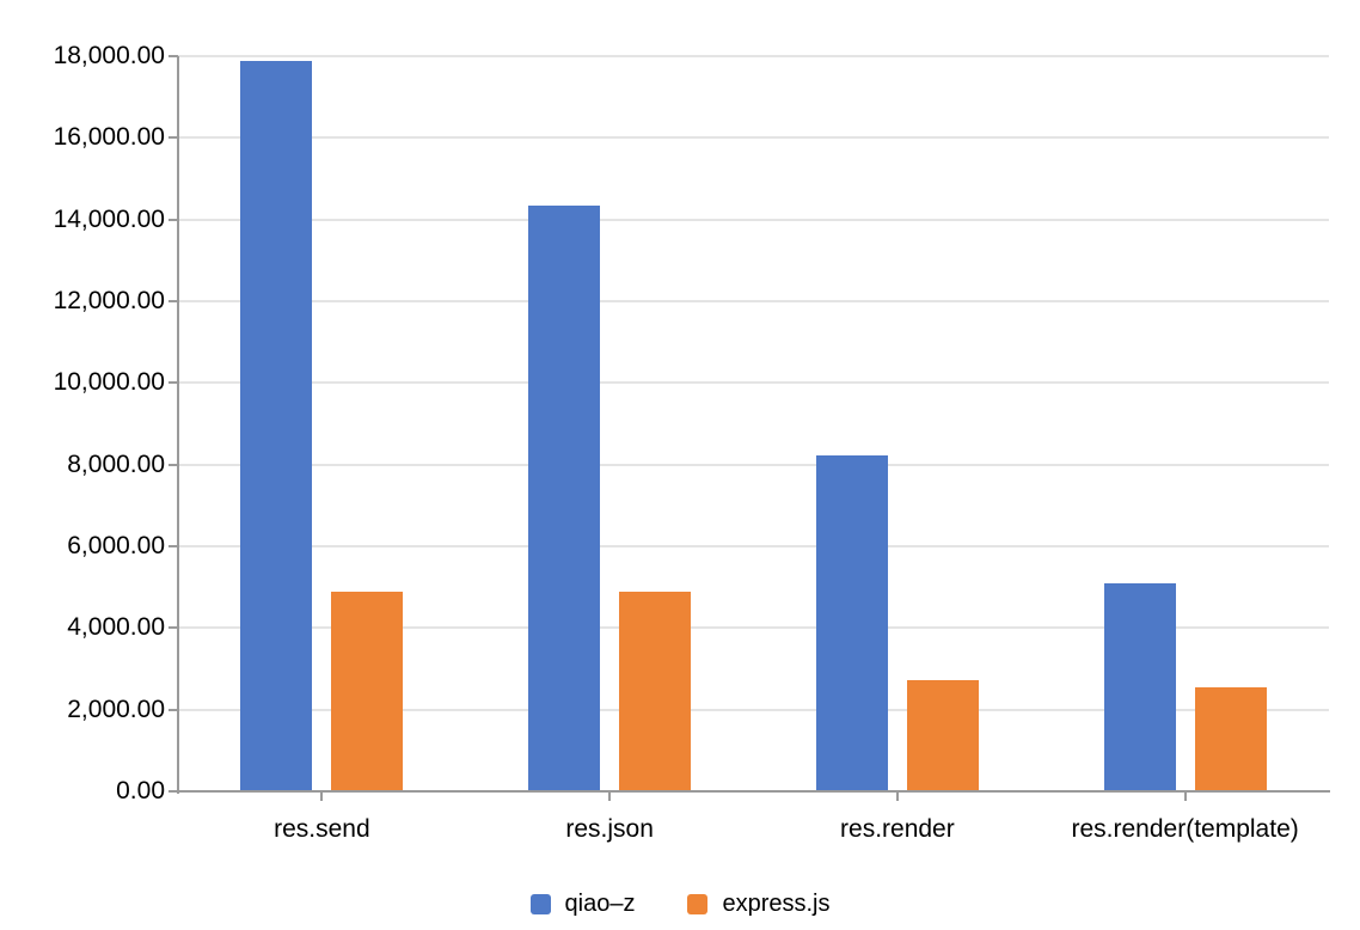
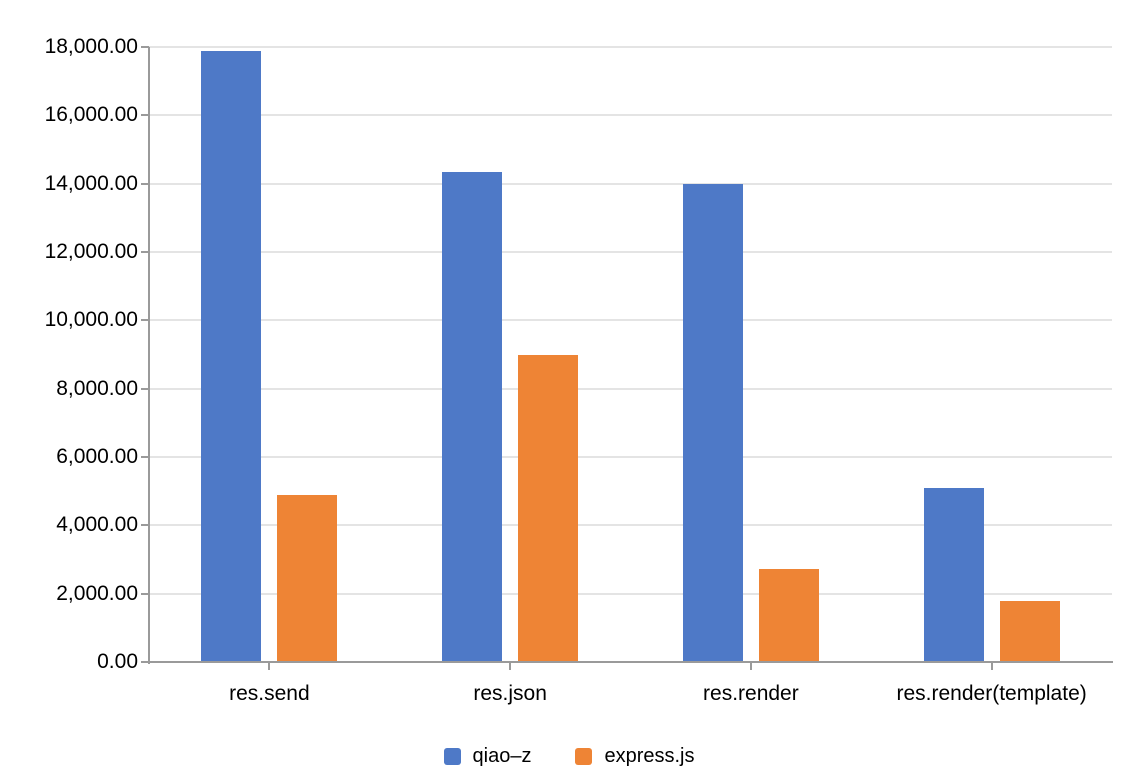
express.js/res.json: 4900 -> 9000
qiao–z/res.render: 8200 -> 14000
express.js/res.render(template): 2500 -> 1800
